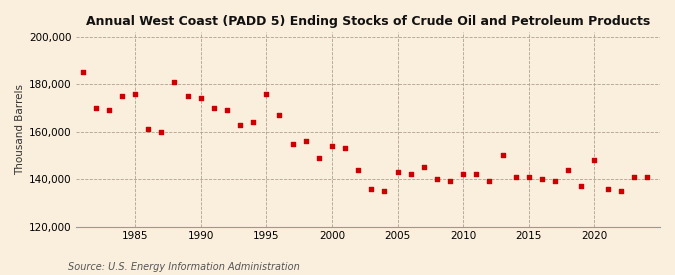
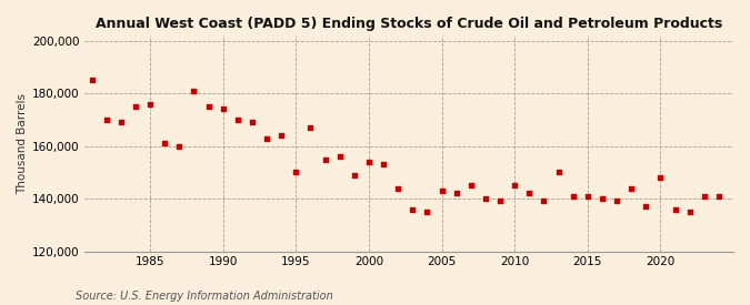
1995: 176,000 -> 150,000
2010: 142,000 -> 145,000
